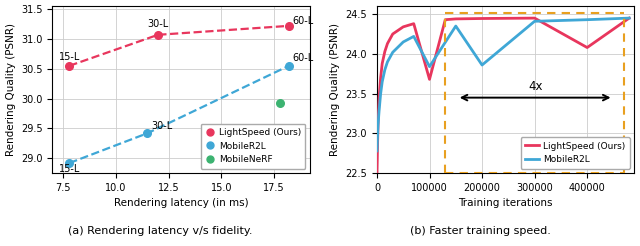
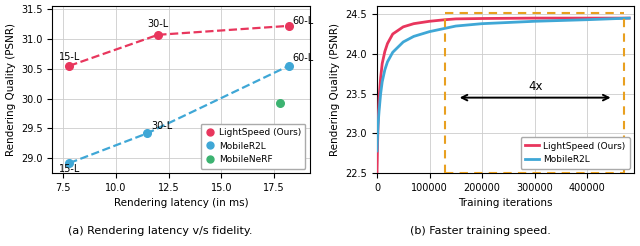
LightSpeed (Ours)/100000: 23.68 -> 24.41
MobileR2L/100000: 23.84 -> 24.28
MobileR2L/200000: 23.86 -> 24.38
LightSpeed (Ours)/400000: 24.08 -> 24.45
